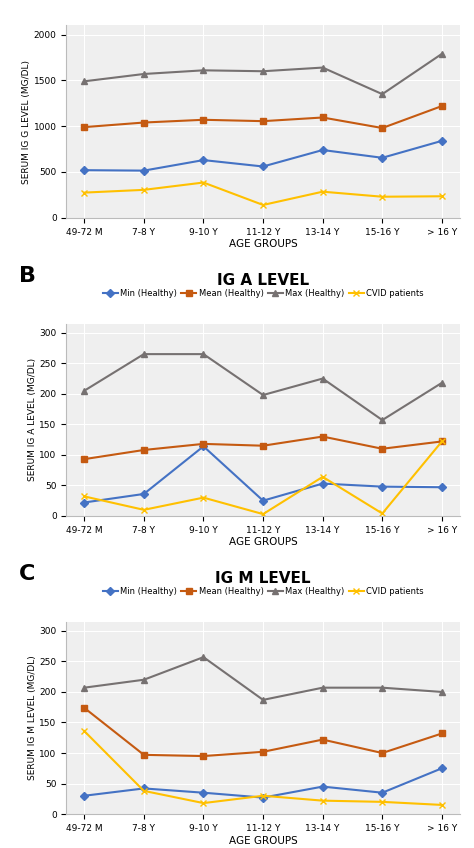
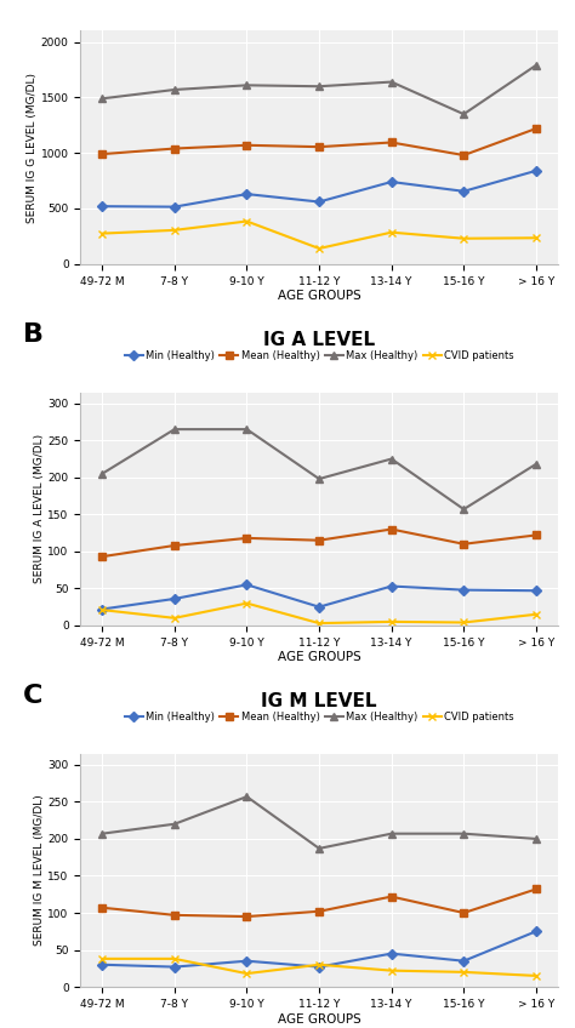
IG A LEVEL/CVID patients/49-72 M: 32 -> 21
IG A LEVEL/Min (Healthy)/9-10 Y: 114 -> 55
IG A LEVEL/CVID patients/13-14 Y: 64 -> 5
IG A LEVEL/CVID patients/> 16 Y: 122 -> 15
IG M LEVEL/Mean (Healthy)/49-72 M: 174 -> 107
IG M LEVEL/CVID patients/49-72 M: 136 -> 38
IG M LEVEL/Min (Healthy)/7-8 Y: 42 -> 27
